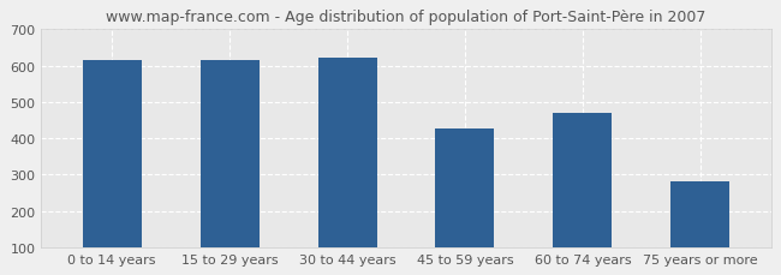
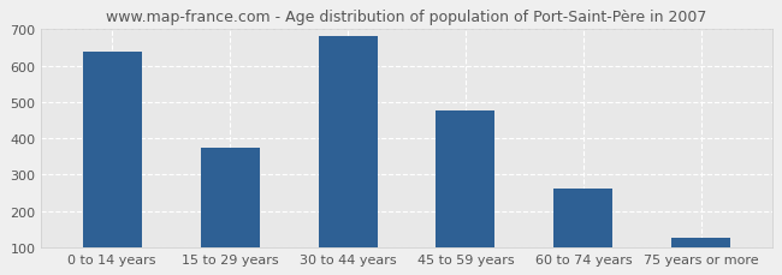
0 to 14 years: 615 -> 638
15 to 29 years: 615 -> 375
30 to 44 years: 620 -> 680
45 to 59 years: 425 -> 476
60 to 74 years: 470 -> 260
75 years or more: 280 -> 127
